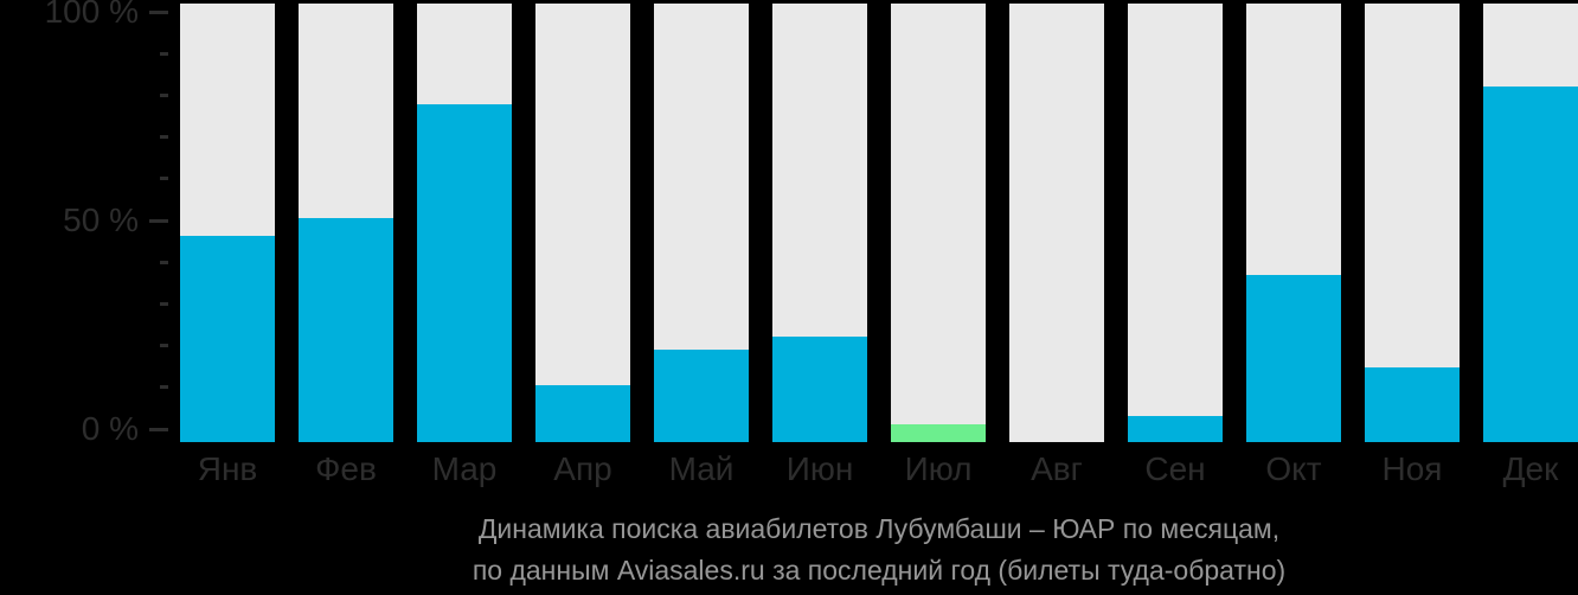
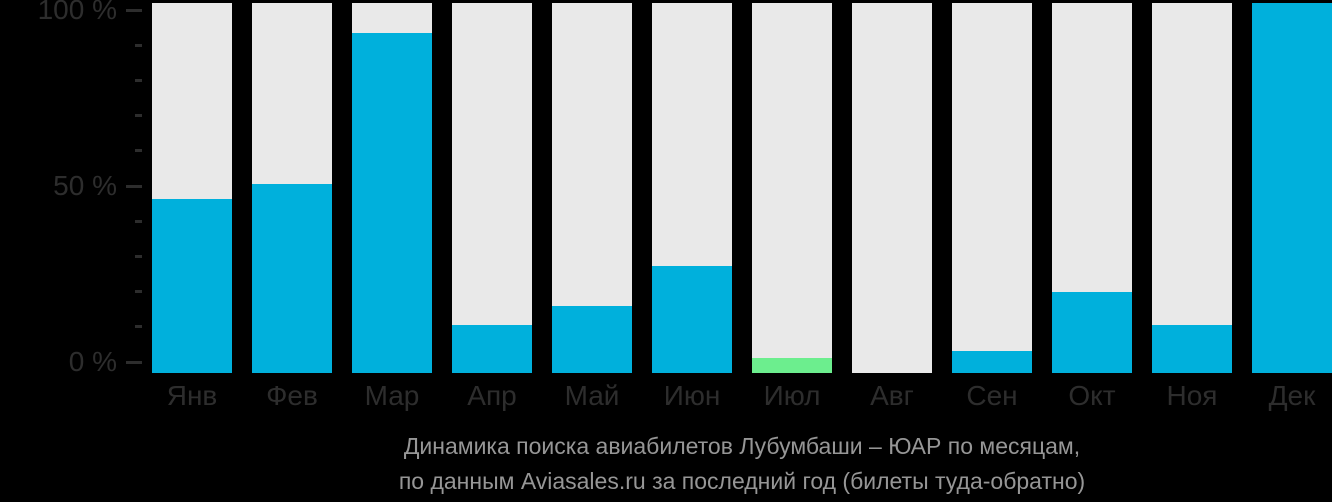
Мар: 77% -> 92%
Май: 21% -> 18%
Июн: 24% -> 29%
Окт: 38% -> 22%
Ноя: 17% -> 13%
Дек: 81% -> 100%
